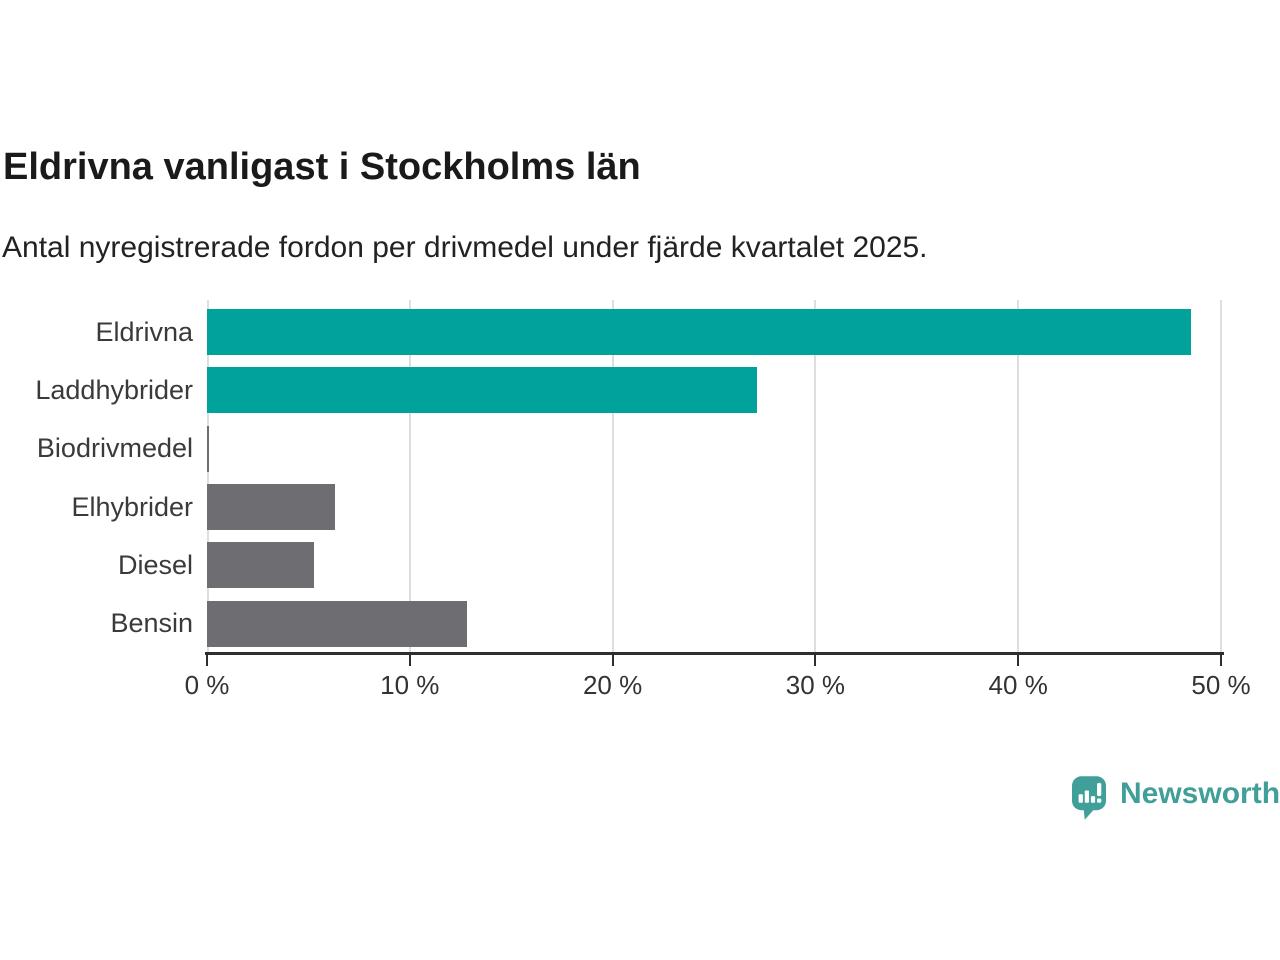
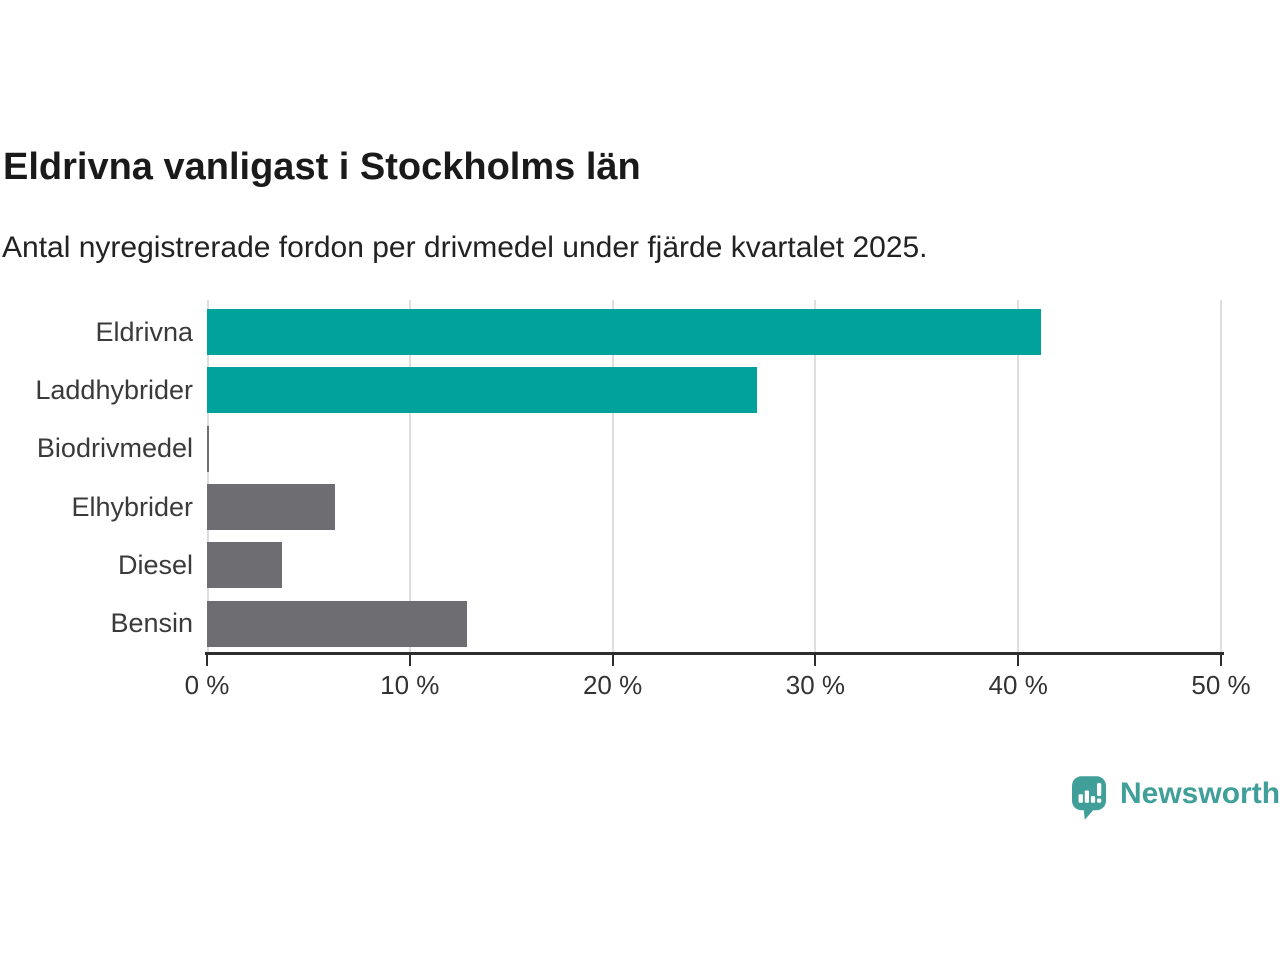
Eldrivna: 48.5% -> 41.1%
Diesel: 5.3% -> 3.7%
